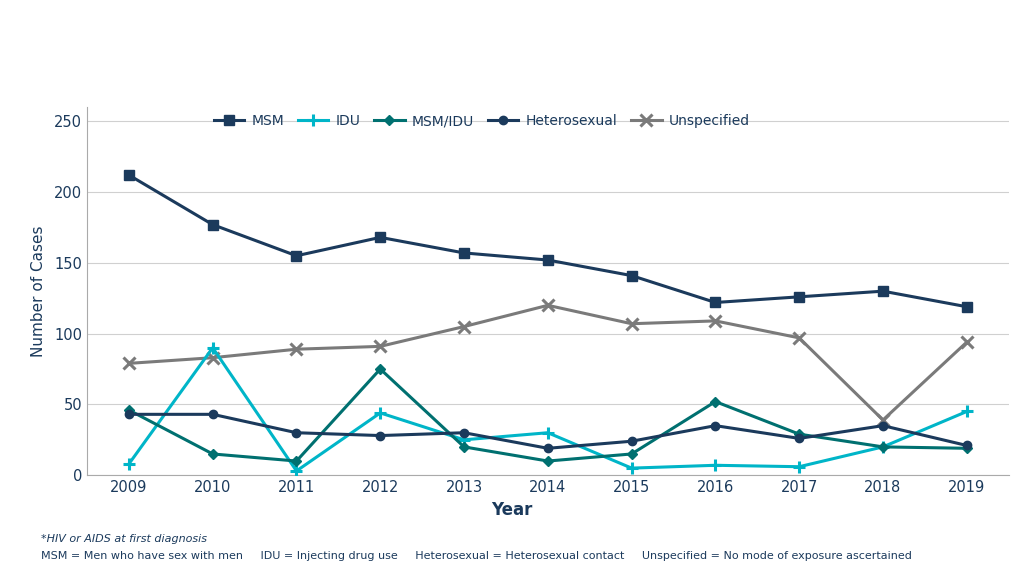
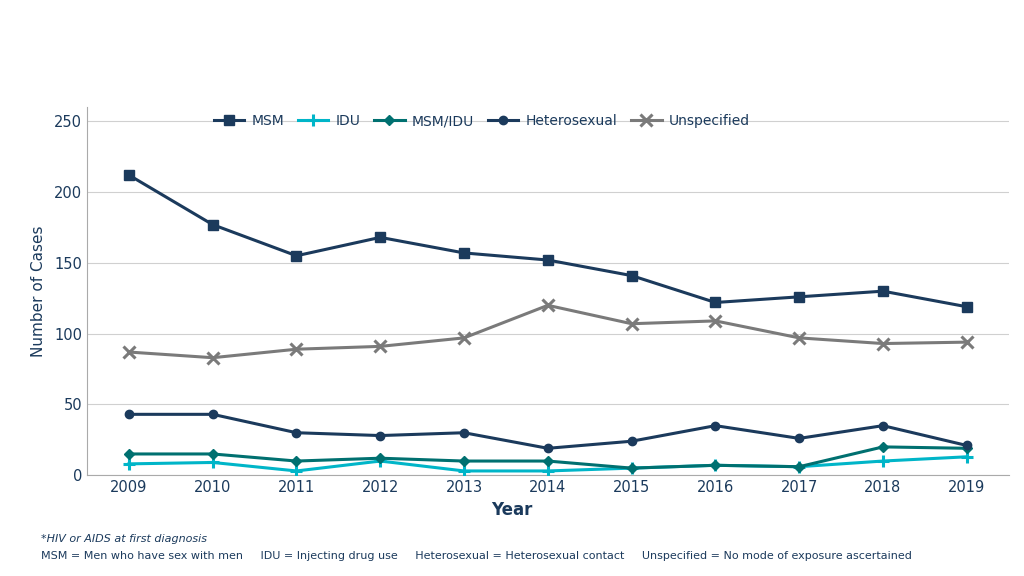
MSM/IDU/2009: 46 -> 15
Unspecified/2009: 79 -> 87
IDU/2010: 90 -> 9
IDU/2012: 44 -> 10
MSM/IDU/2012: 75 -> 12
IDU/2013: 25 -> 3
MSM/IDU/2013: 20 -> 10
Unspecified/2013: 105 -> 97
IDU/2014: 30 -> 3
MSM/IDU/2015: 15 -> 5
MSM/IDU/2016: 52 -> 7
MSM/IDU/2017: 29 -> 6
IDU/2018: 20 -> 10
Unspecified/2018: 39 -> 93
IDU/2019: 45 -> 13
